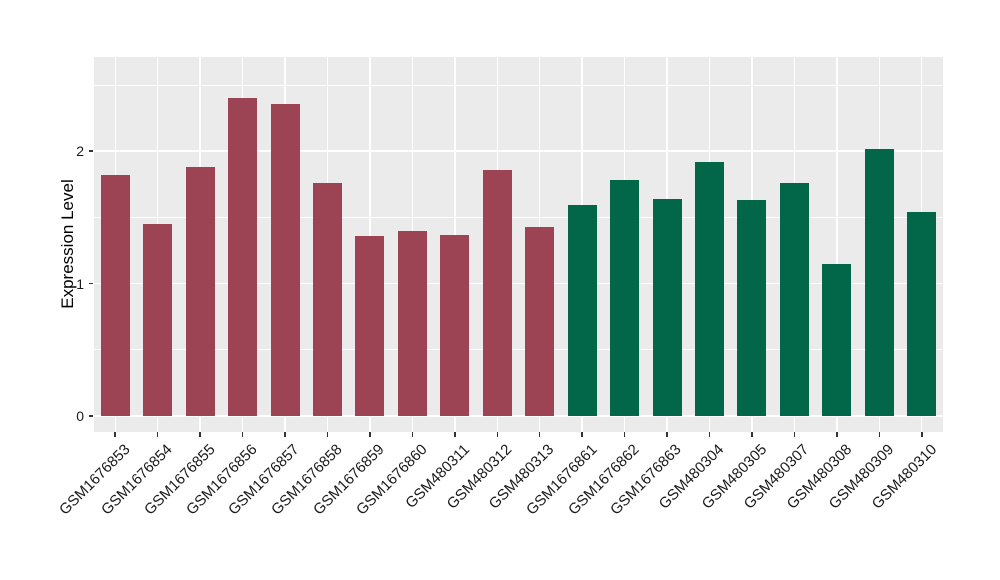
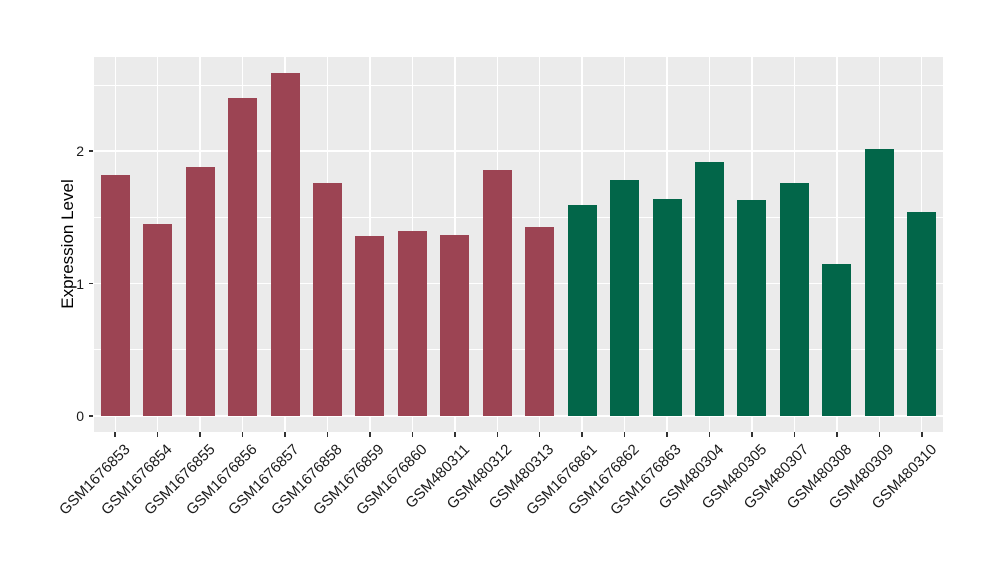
GSM1676857: 2.36 -> 2.59
